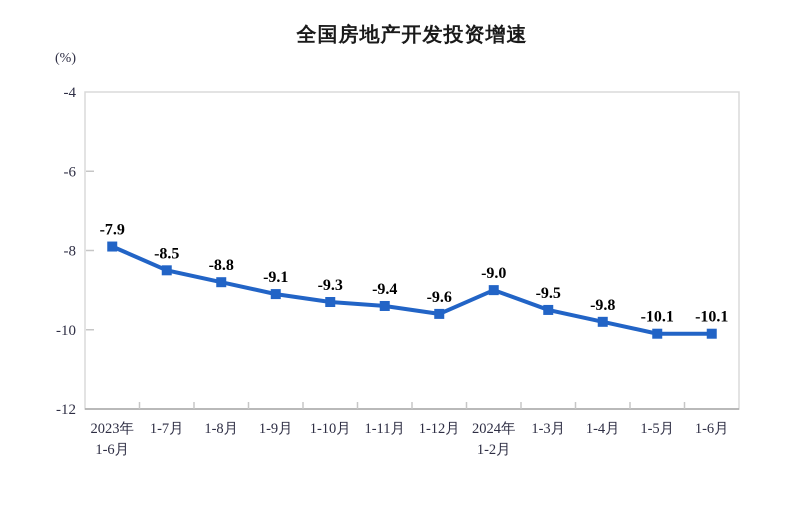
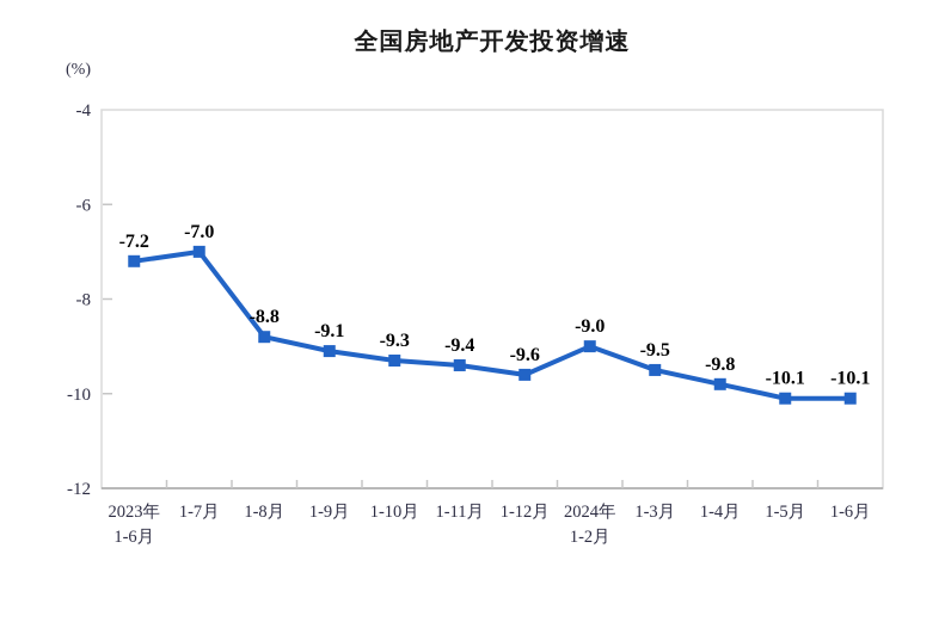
2023年 1-6月: -7.9 -> -7.2
1-7月: -8.5 -> -7.0
